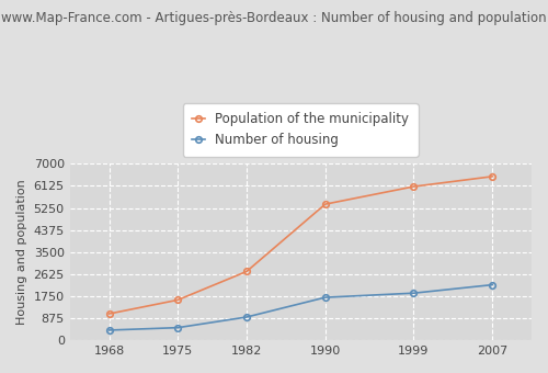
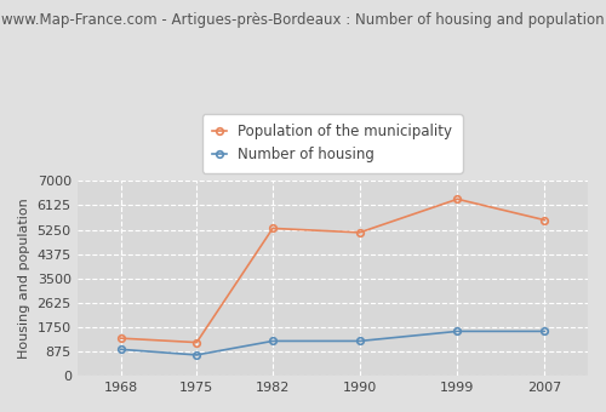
Number of housing/1968: 400 -> 950
Population of the municipality/1968: 1050 -> 1350
Number of housing/1975: 500 -> 750
Population of the municipality/1975: 1600 -> 1200
Number of housing/1982: 920 -> 1250
Population of the municipality/1982: 2730 -> 5300
Number of housing/1990: 1700 -> 1250
Population of the municipality/1990: 5400 -> 5150
Number of housing/1999: 1870 -> 1600
Population of the municipality/1999: 6100 -> 6350
Number of housing/2007: 2200 -> 1600
Population of the municipality/2007: 6500 -> 5600
